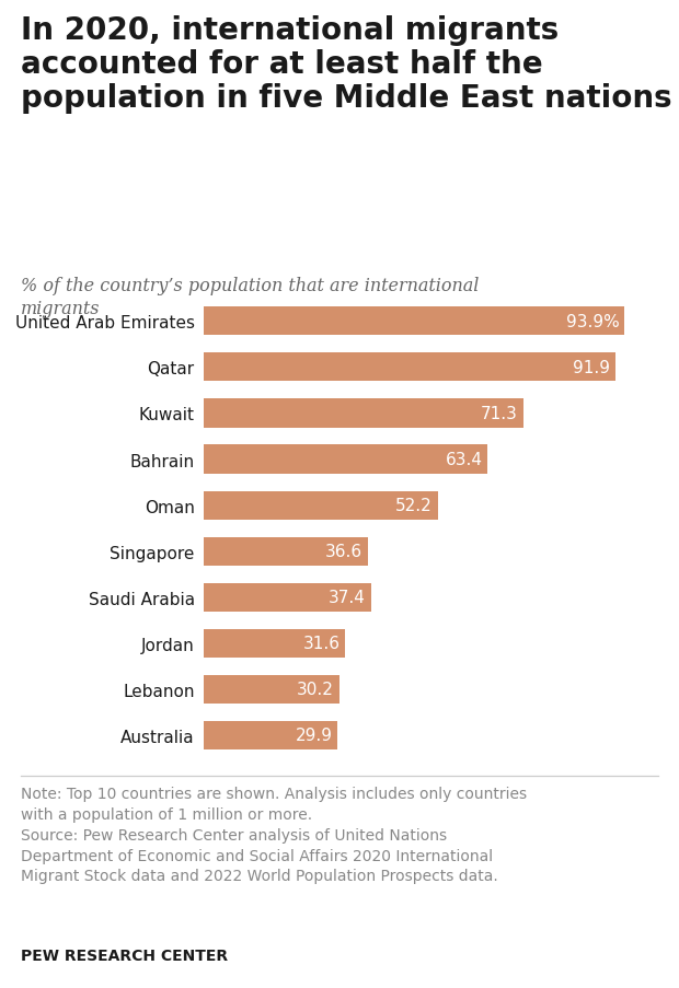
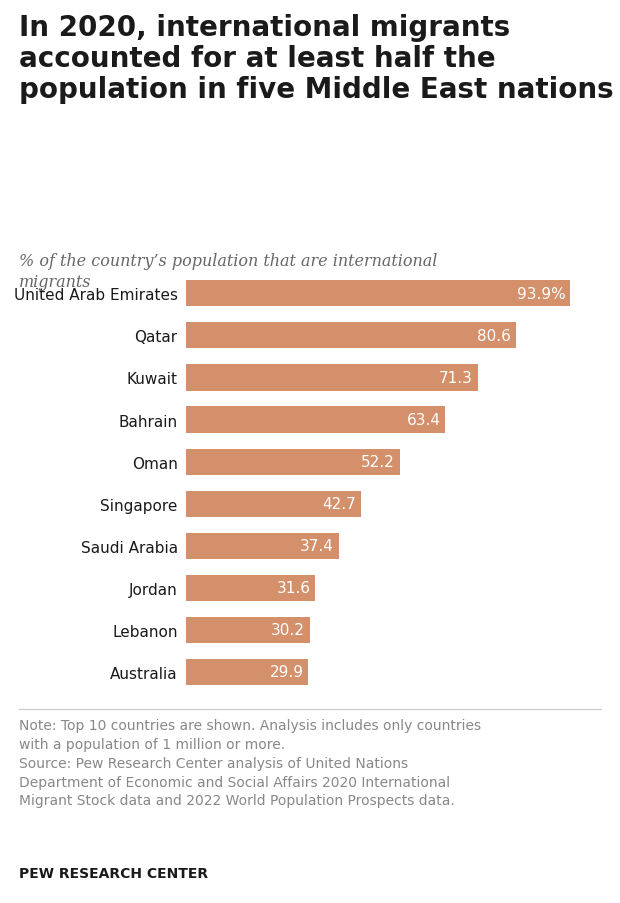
Qatar: 91.9 -> 80.6
Singapore: 36.6 -> 42.7
